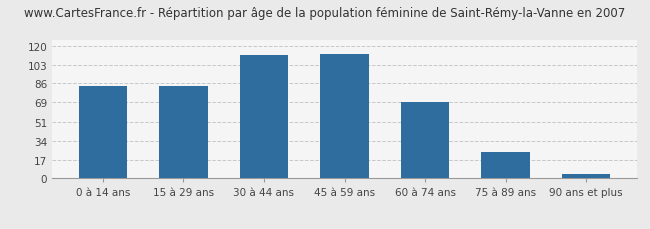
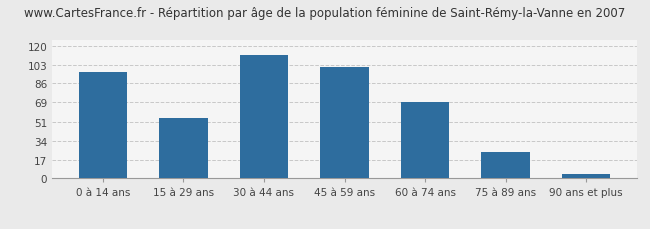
0 à 14 ans: 84 -> 96
15 à 29 ans: 84 -> 55
45 à 59 ans: 113 -> 101
